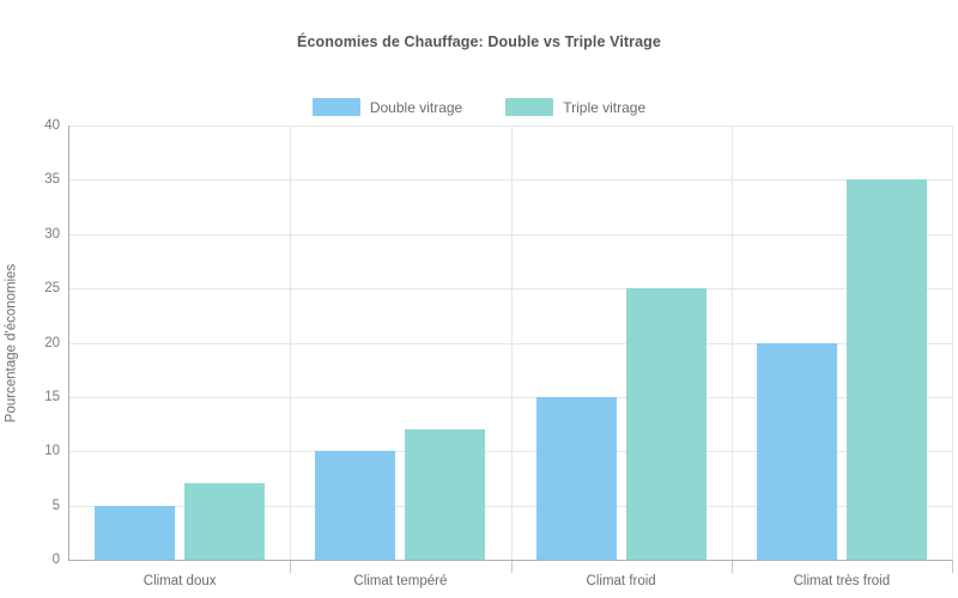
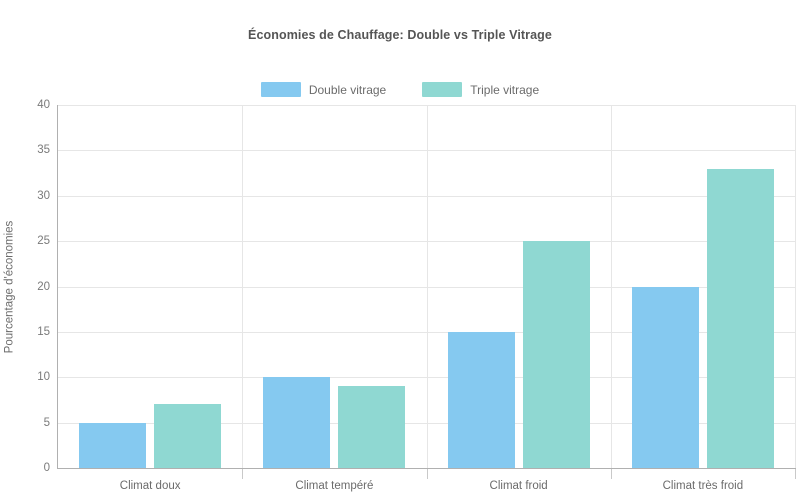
Triple vitrage/Climat tempéré: 12 -> 9
Triple vitrage/Climat très froid: 35 -> 33
